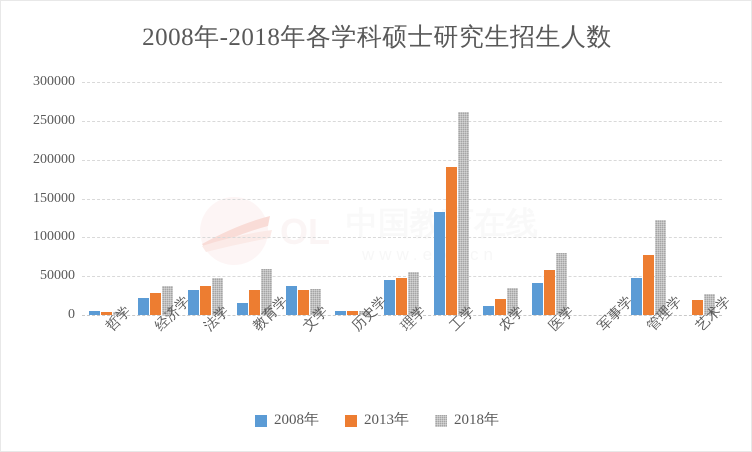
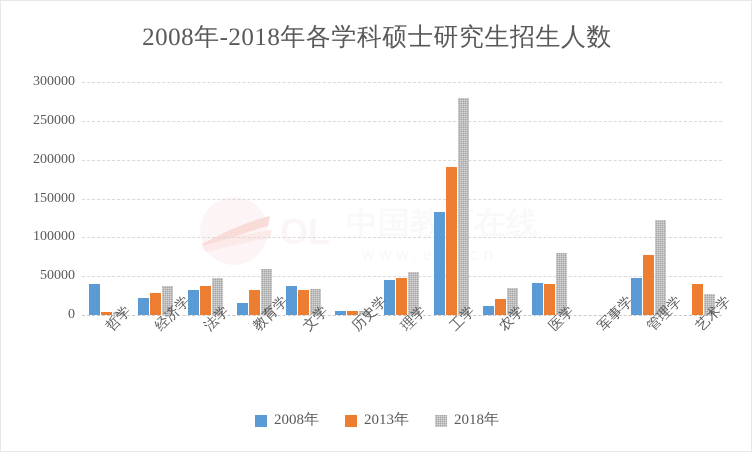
2008年/哲学: 10000 -> 40000
2018年/工学: 260000 -> 280000
2013年/医学: 60000 -> 40000
2013年/艺术学: 20000 -> 40000
